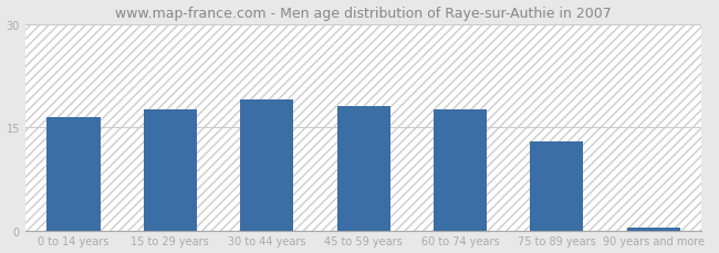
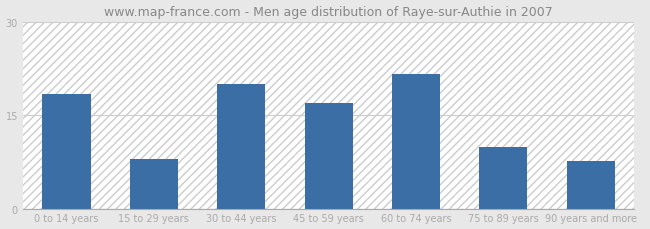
0 to 14 years: 16.5 -> 18.4
15 to 29 years: 17.5 -> 8.0
30 to 44 years: 19.0 -> 20.0
45 to 59 years: 18.0 -> 17.0
60 to 74 years: 17.5 -> 21.6
75 to 89 years: 13.0 -> 9.8
90 years and more: 0.4 -> 7.6
